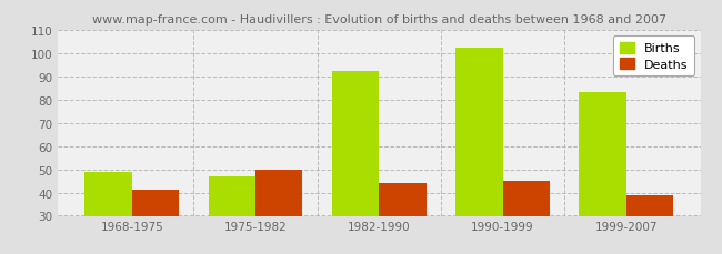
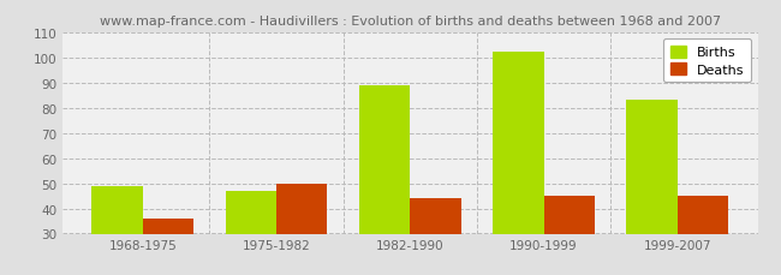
Deaths/1968-1975: 41 -> 36
Births/1982-1990: 92 -> 89
Deaths/1999-2007: 39 -> 45
